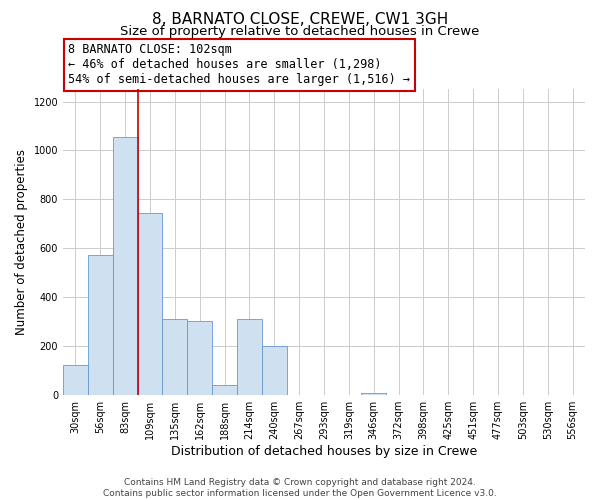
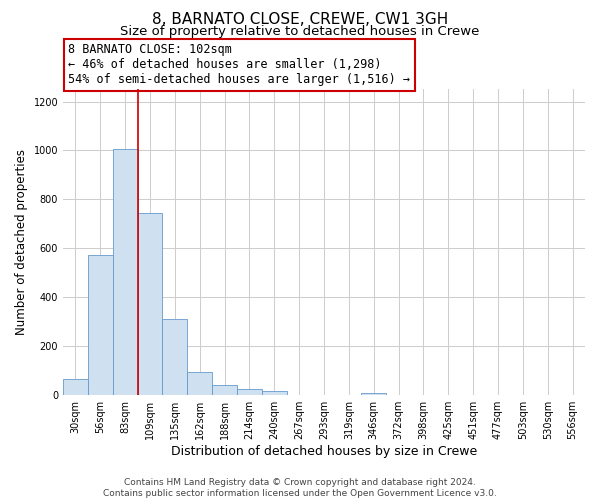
30sqm: 120 -> 65
83sqm: 1055 -> 1005
162sqm: 300 -> 95
214sqm: 310 -> 22
240sqm: 200 -> 15
